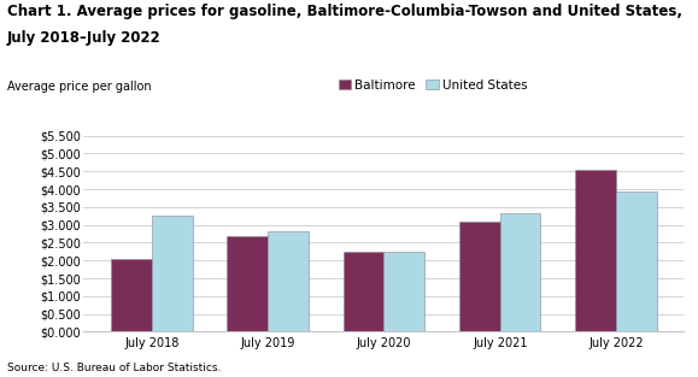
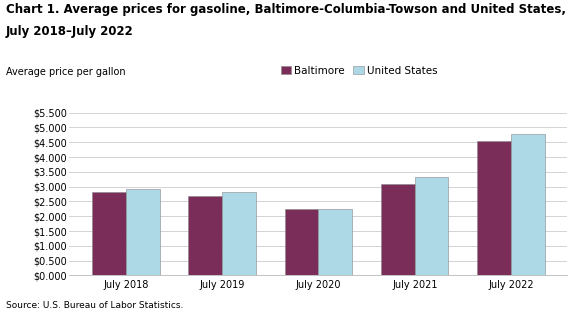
Baltimore/July 2018: $2.05 -> $2.83
United States/July 2018: $3.25 -> $2.93
United States/July 2022: $3.95 -> $4.77
